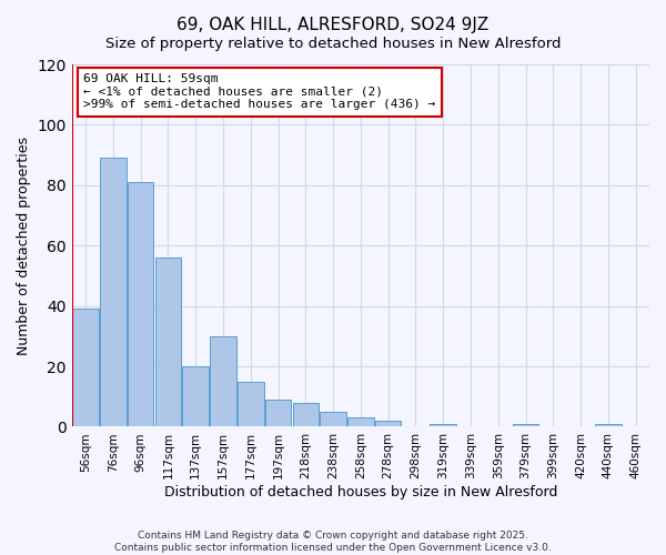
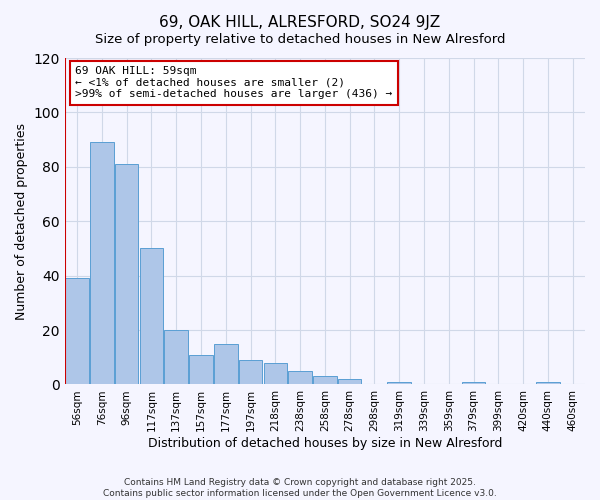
117sqm: 56 -> 50
157sqm: 30 -> 11
